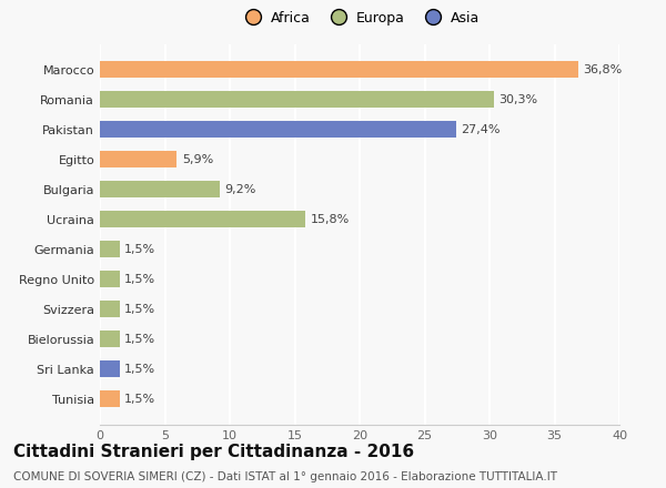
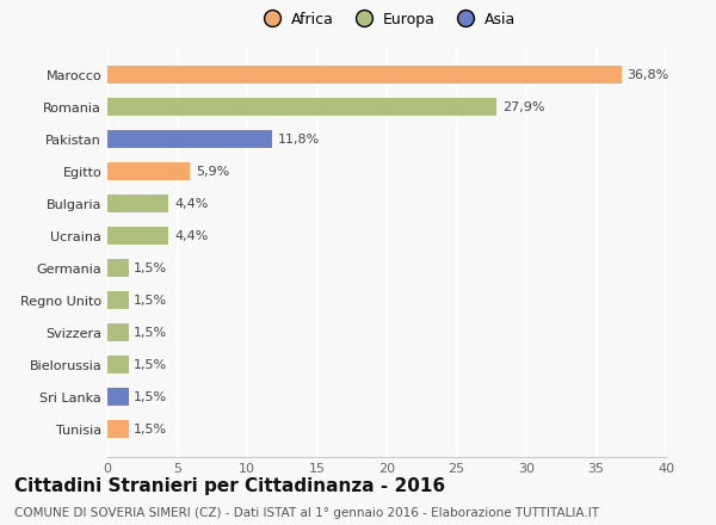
Romania: 30,3% -> 27,9%
Pakistan: 27,4% -> 11,8%
Bulgaria: 9,2% -> 4,4%
Ucraina: 15,8% -> 4,4%
